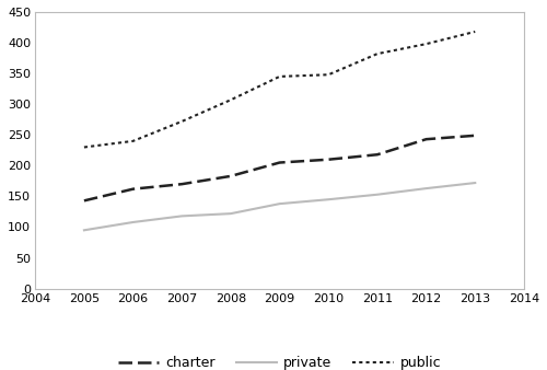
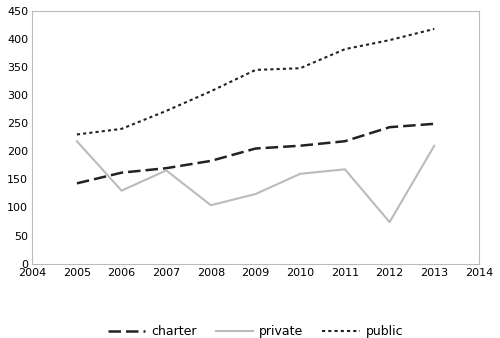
private/2005: 95 -> 218
private/2006: 108 -> 130
private/2007: 118 -> 166
private/2008: 122 -> 104
private/2009: 138 -> 124
private/2010: 145 -> 160
private/2011: 153 -> 168
private/2012: 163 -> 74
private/2013: 172 -> 210
